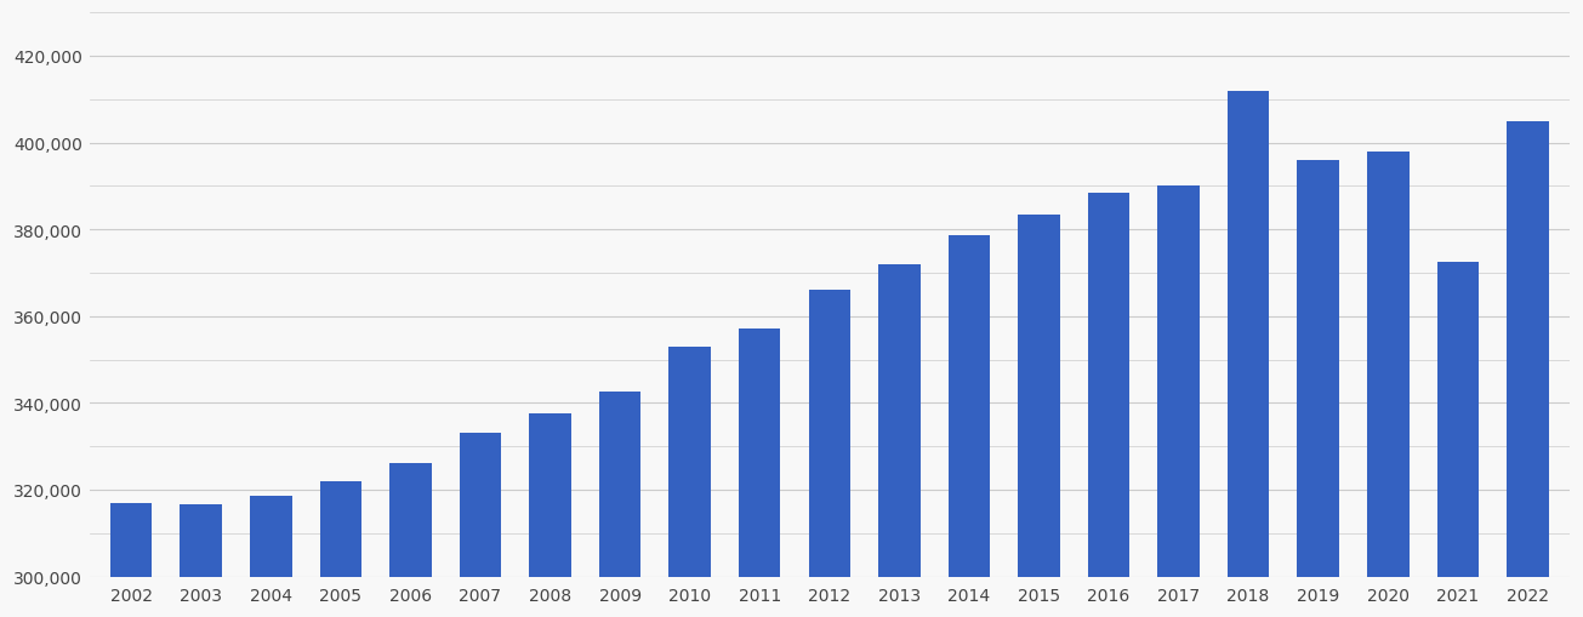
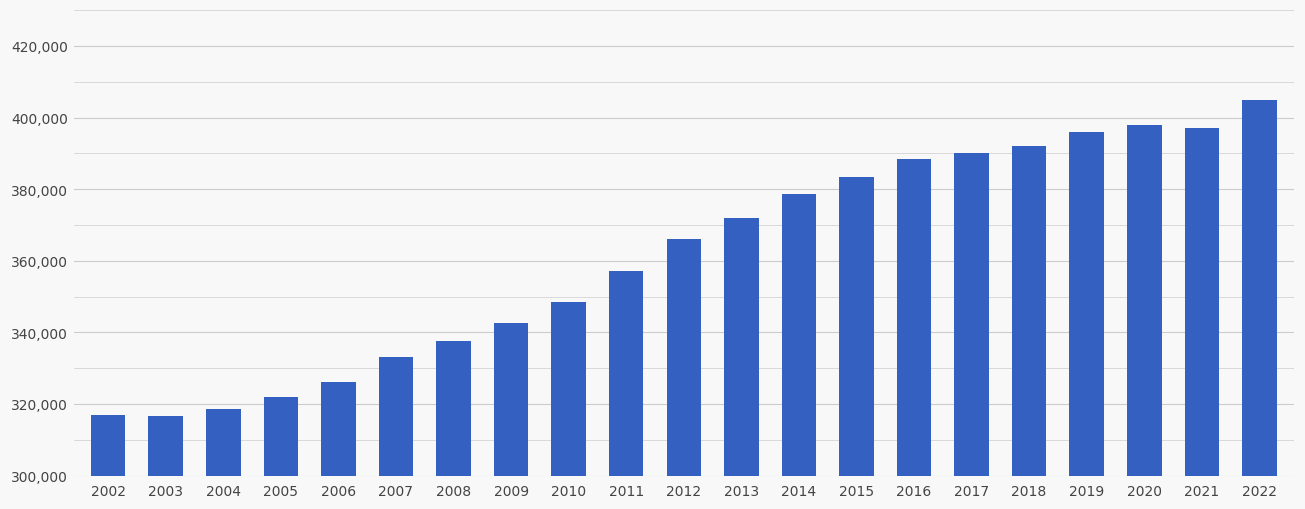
2010: 353,000 -> 348,500
2018: 412,000 -> 392,000
2021: 372,500 -> 397,000
